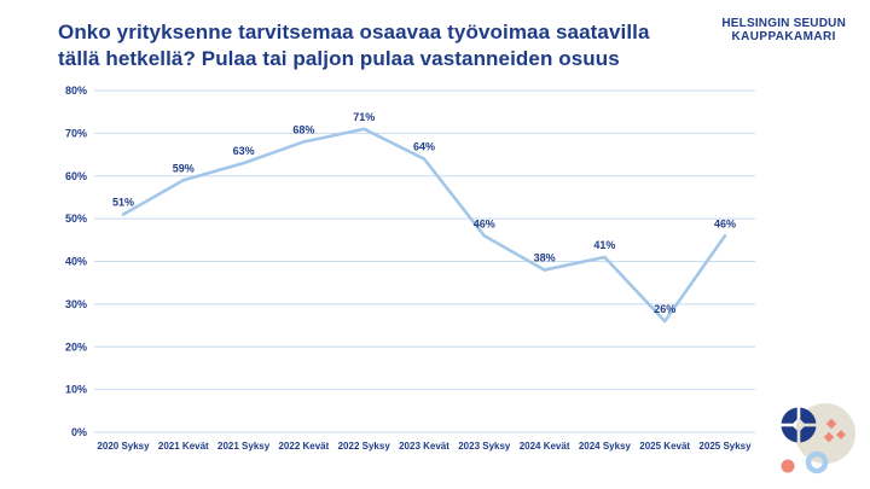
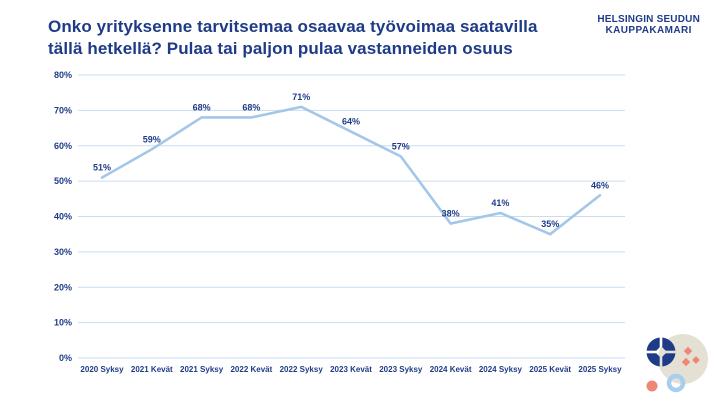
2021 Syksy: 63% -> 68%
2023 Syksy: 46% -> 57%
2025 Kevät: 26% -> 35%
